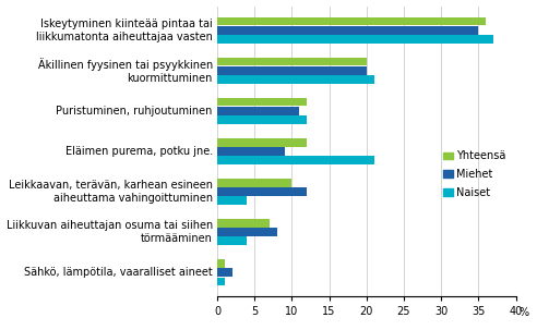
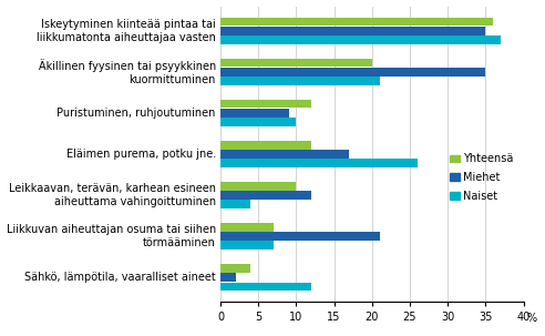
Miehet/Äkillinen fyysinen tai psyykkinen kuormittuminen: 20 -> 35
Miehet/Puristuminen, ruhjoutuminen: 11 -> 9
Naiset/Puristuminen, ruhjoutuminen: 12 -> 10
Miehet/Eläimen purema, potku jne.: 9 -> 17
Naiset/Eläimen purema, potku jne.: 21 -> 26
Miehet/Liikkuvan aiheuttajan osuma tai siihen törmääminen: 8 -> 21
Naiset/Liikkuvan aiheuttajan osuma tai siihen törmääminen: 4 -> 7
Yhteensä/Sähkö, lämpötila, vaaralliset aineet: 1 -> 4
Naiset/Sähkö, lämpötila, vaaralliset aineet: 1 -> 12
